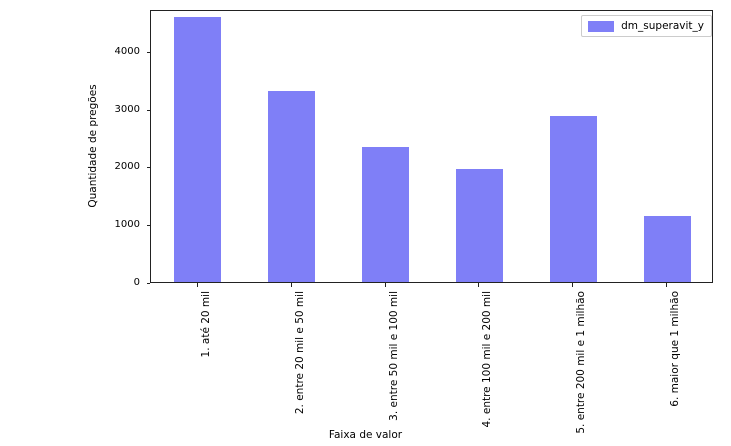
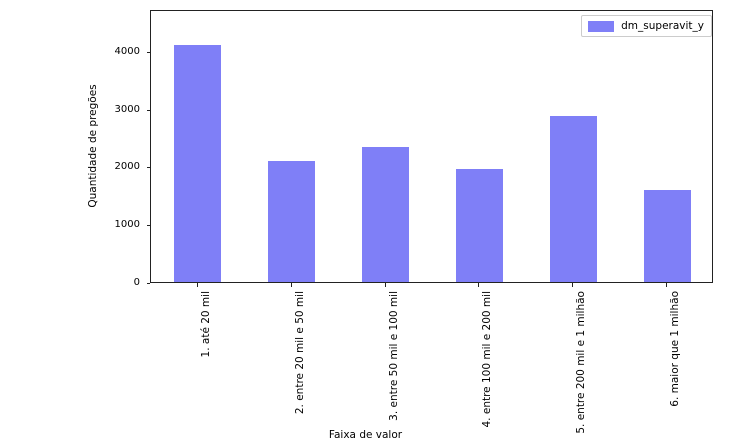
1. até 20 mil: 4600 -> 4100
2. entre 20 mil e 50 mil: 3300 -> 2100
6. maior que 1 milhão: 1200 -> 1600
